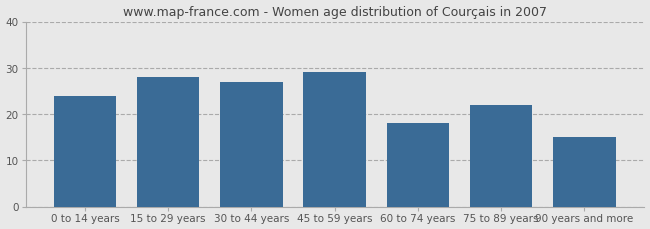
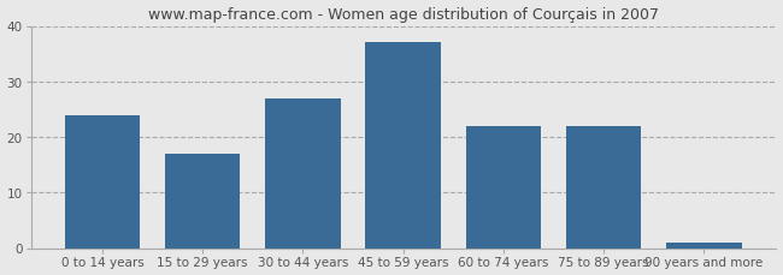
15 to 29 years: 28 -> 17
45 to 59 years: 29 -> 37
60 to 74 years: 18 -> 22
90 years and more: 15 -> 1
